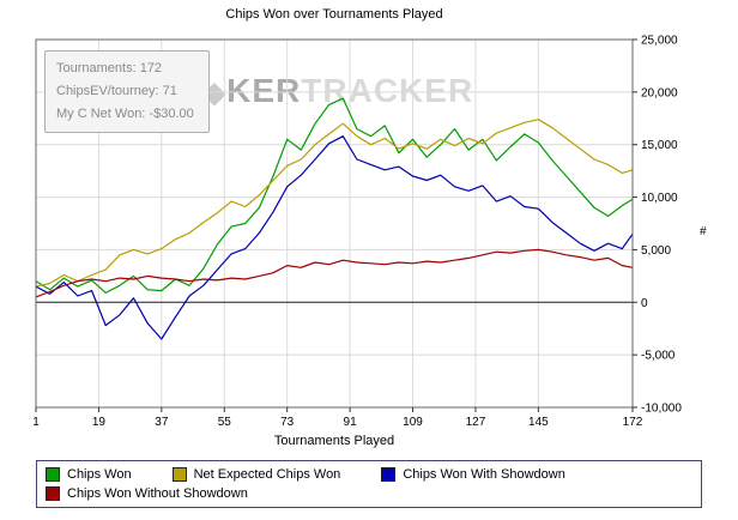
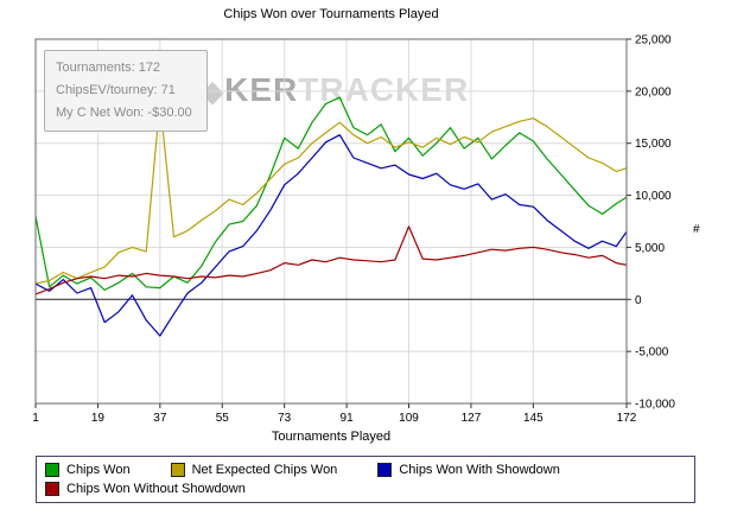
Chips Won/1: 2000 -> 8000
Net Expected Chips Won/37: 5000 -> 19000
Chips Won Without Showdown/109: 4000 -> 7000
